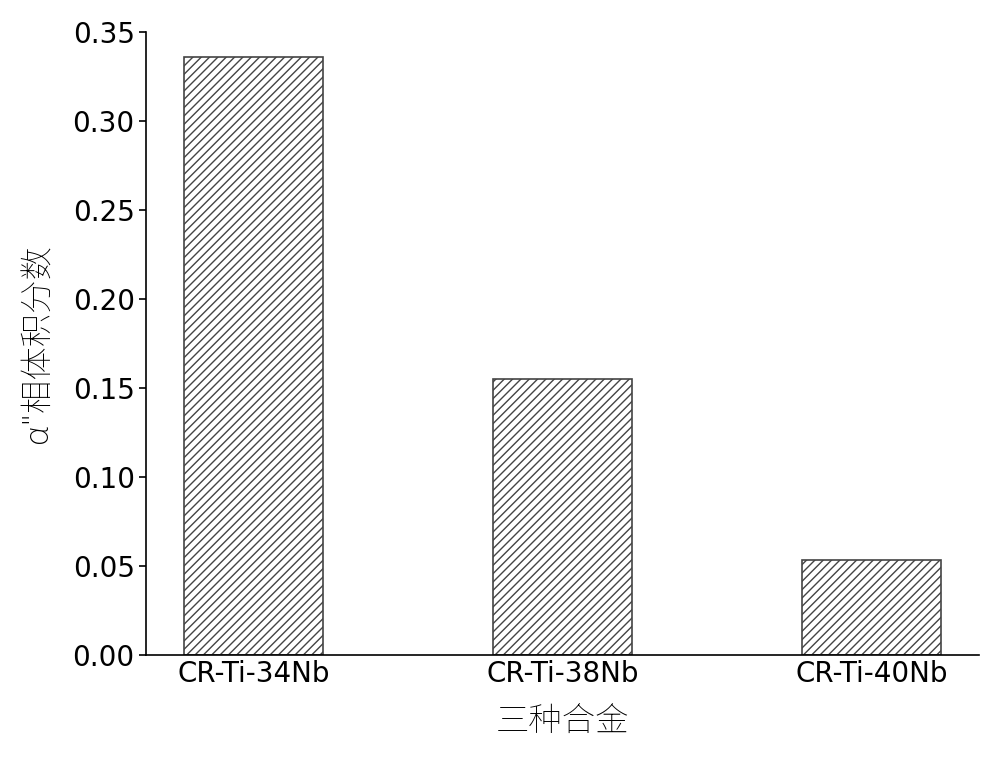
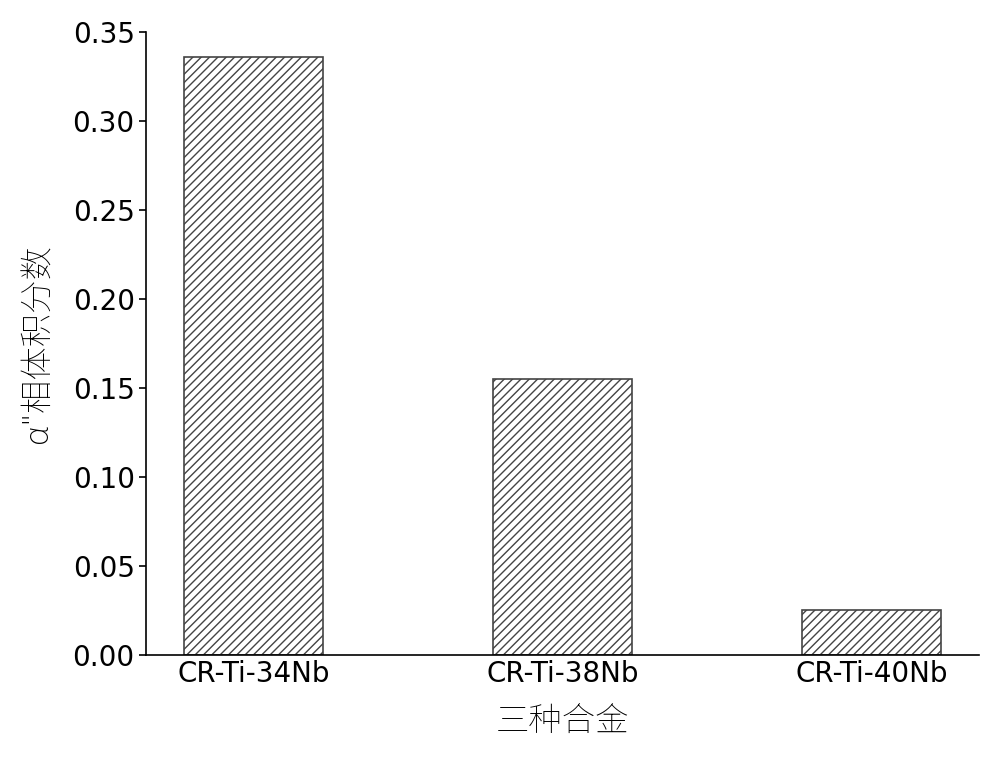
CR-Ti-40Nb: 0.053 -> 0.025
